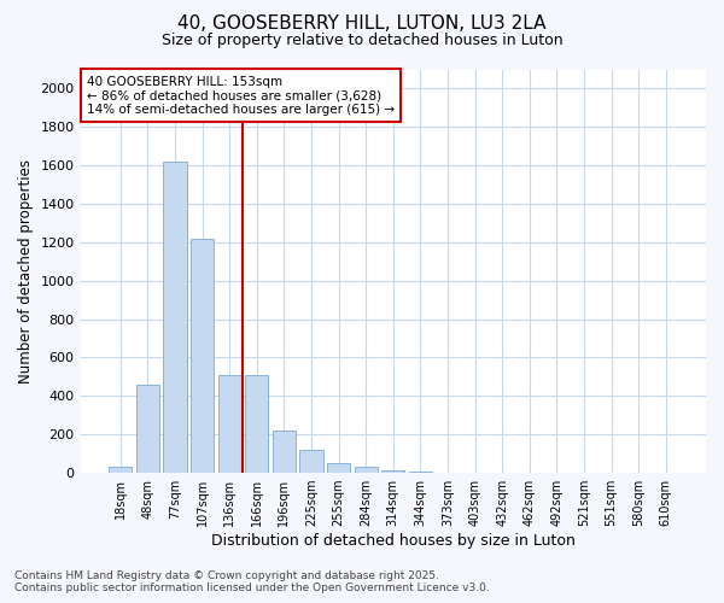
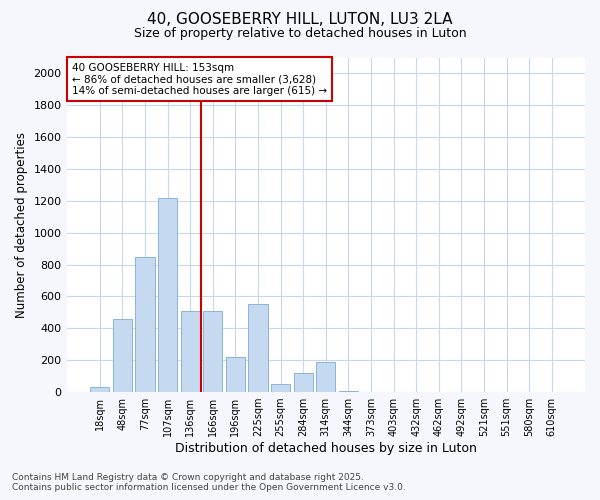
77sqm: 1620 -> 850
225sqm: 120 -> 550
284sqm: 30 -> 120
314sqm: 10 -> 190
